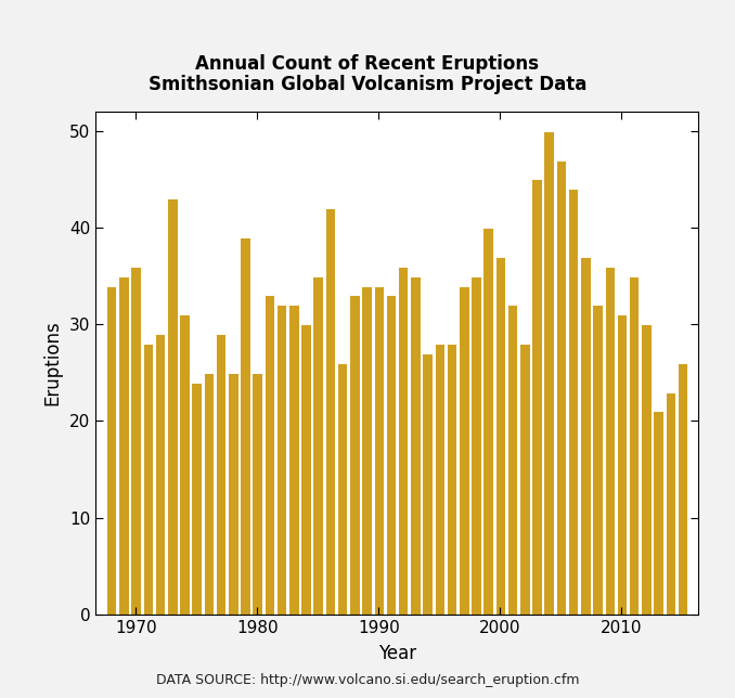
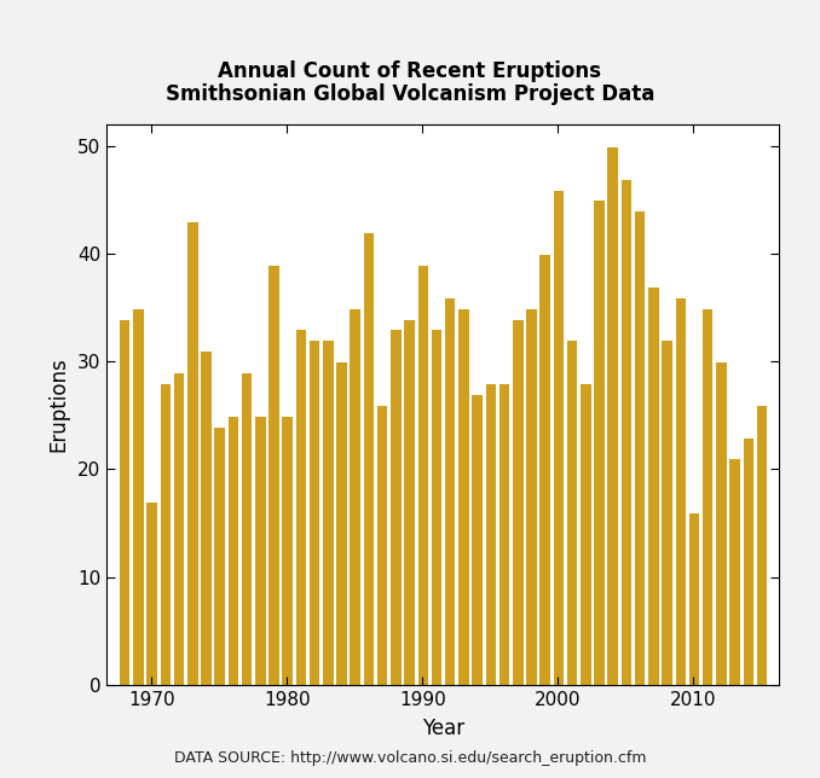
1970: 36 -> 17
1990: 34 -> 39
2000: 37 -> 46
2010: 31 -> 16
